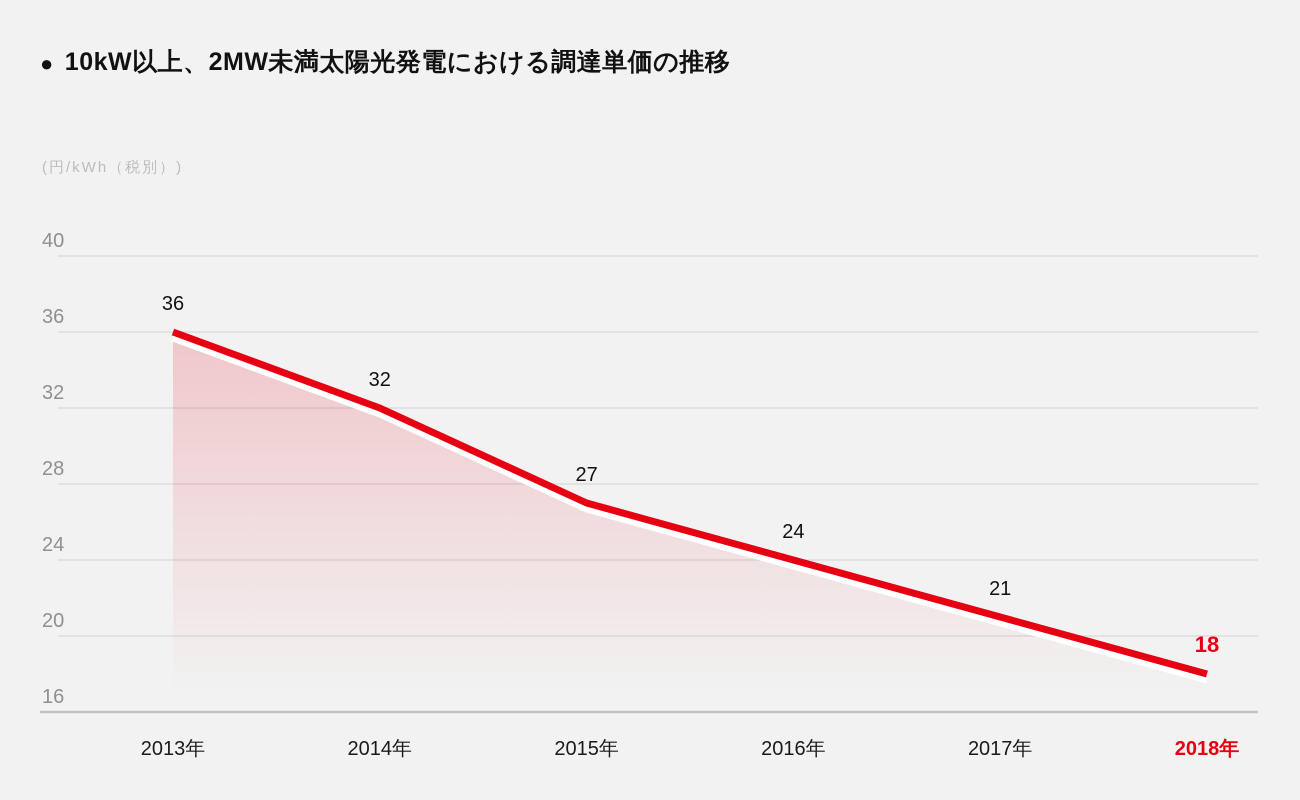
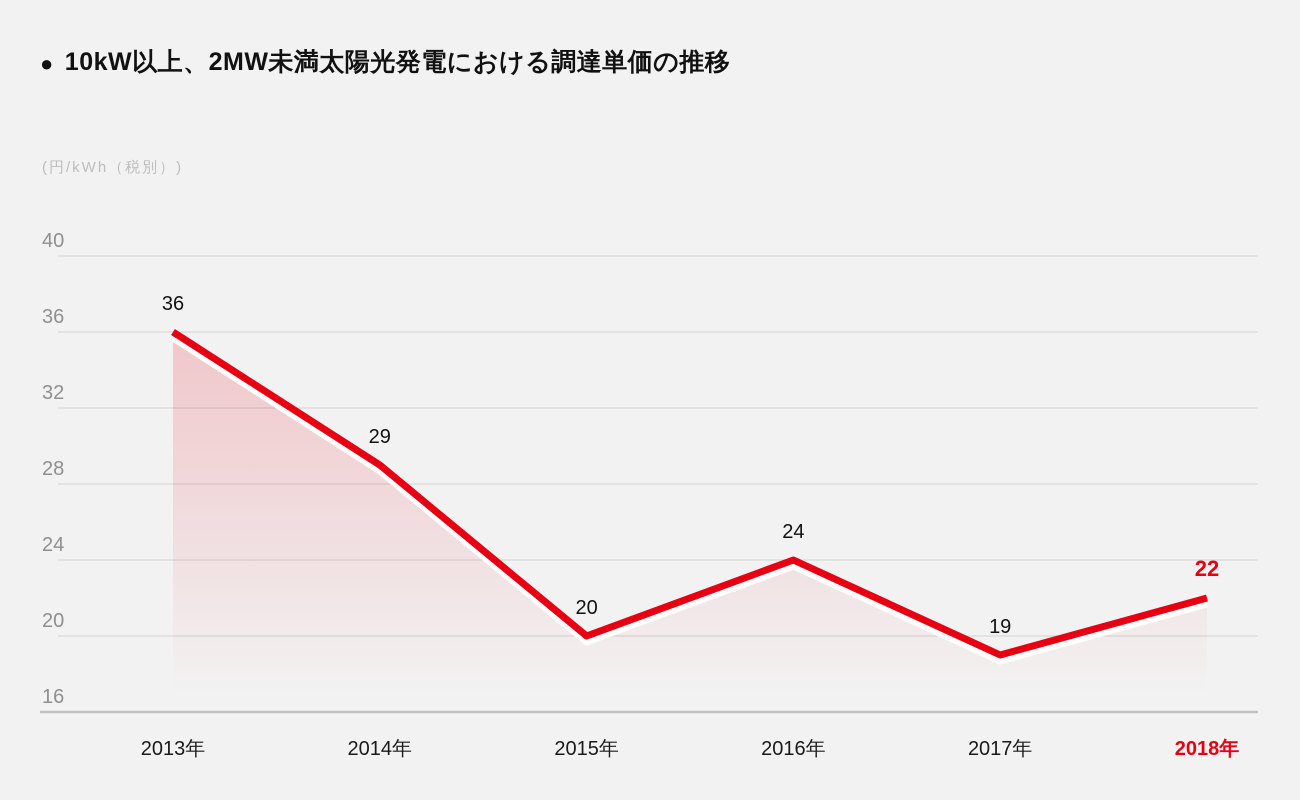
2014年: 32 -> 29
2015年: 27 -> 20
2017年: 21 -> 19
2018年: 18 -> 22
